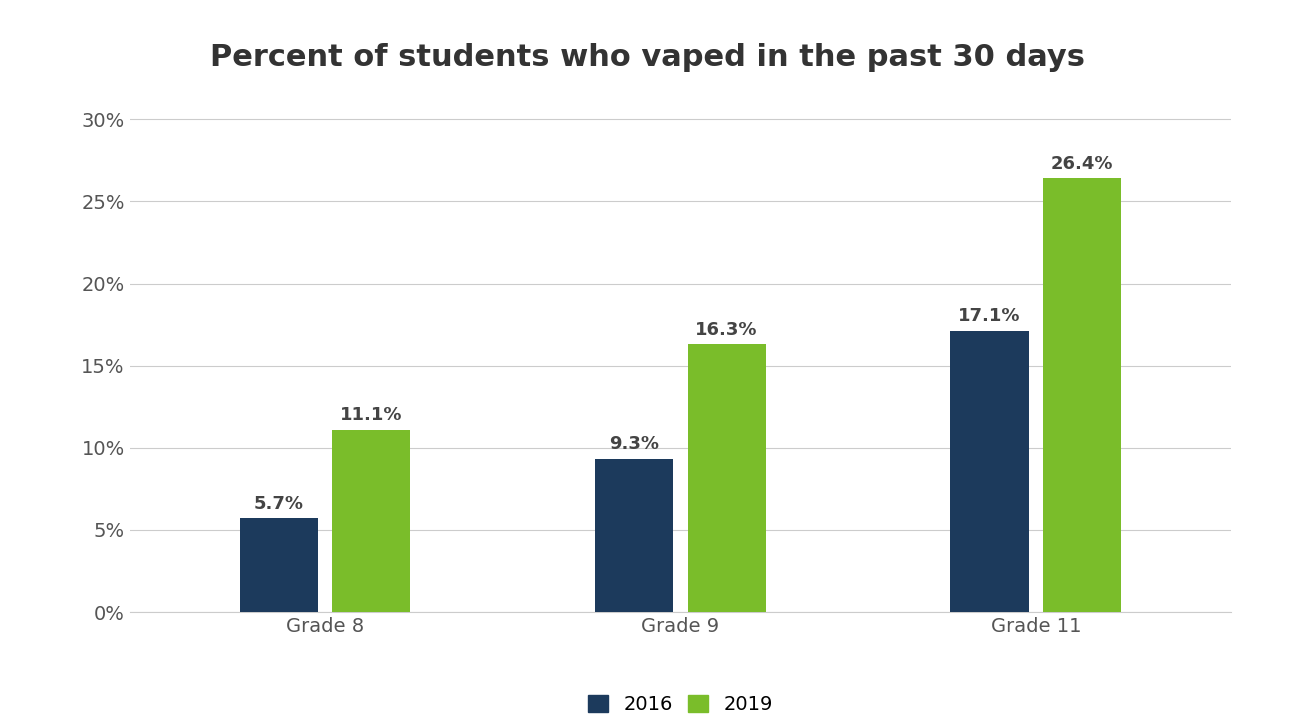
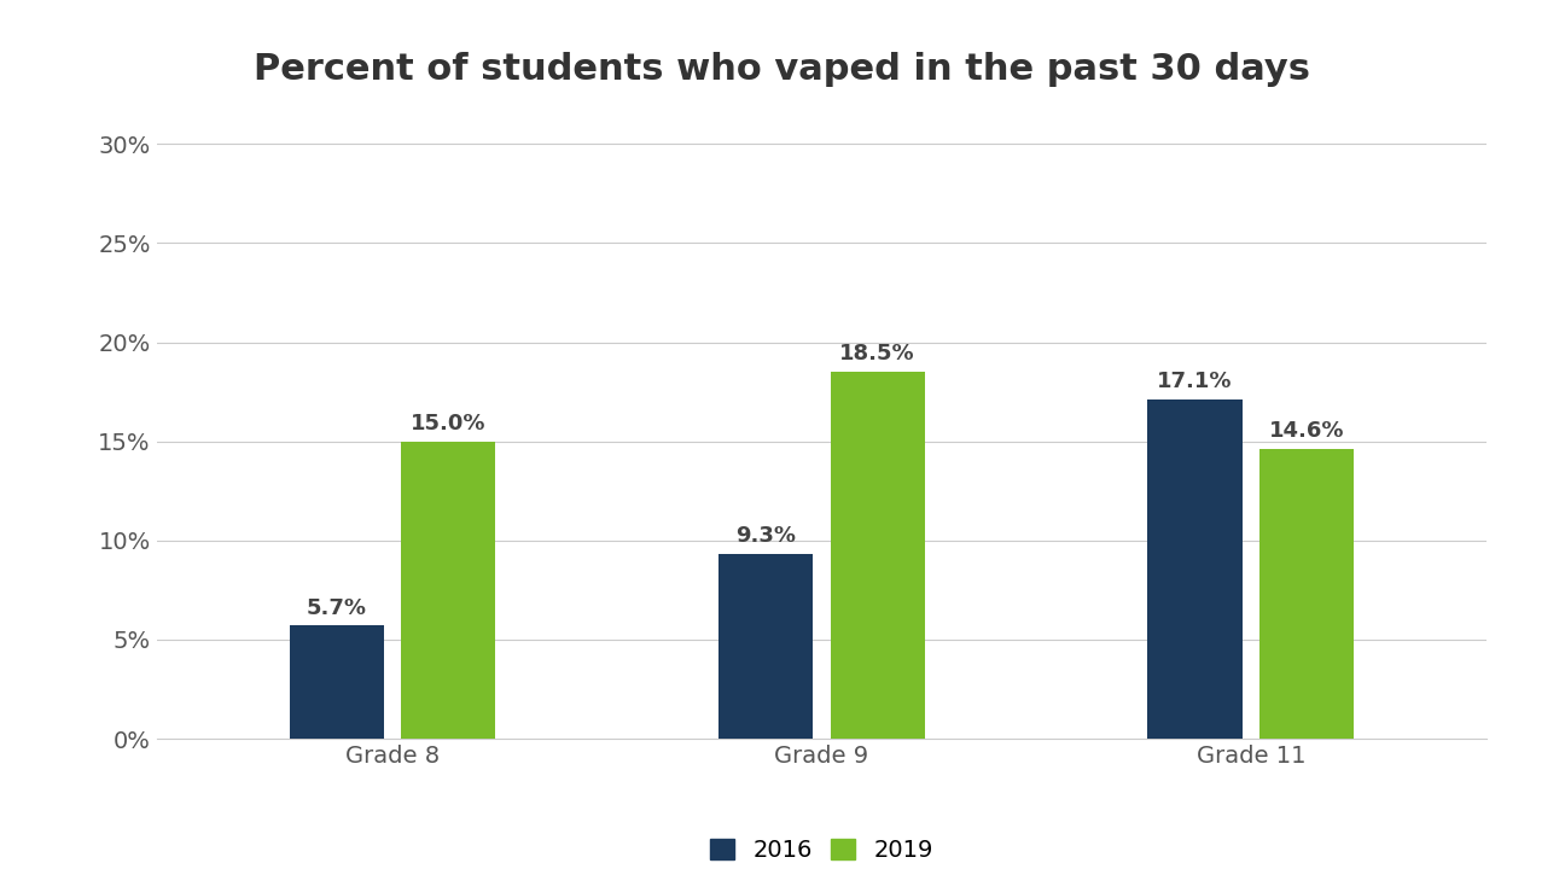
2019/Grade 8: 11.1% -> 15.0%
2019/Grade 9: 16.3% -> 18.5%
2019/Grade 11: 26.4% -> 14.6%
